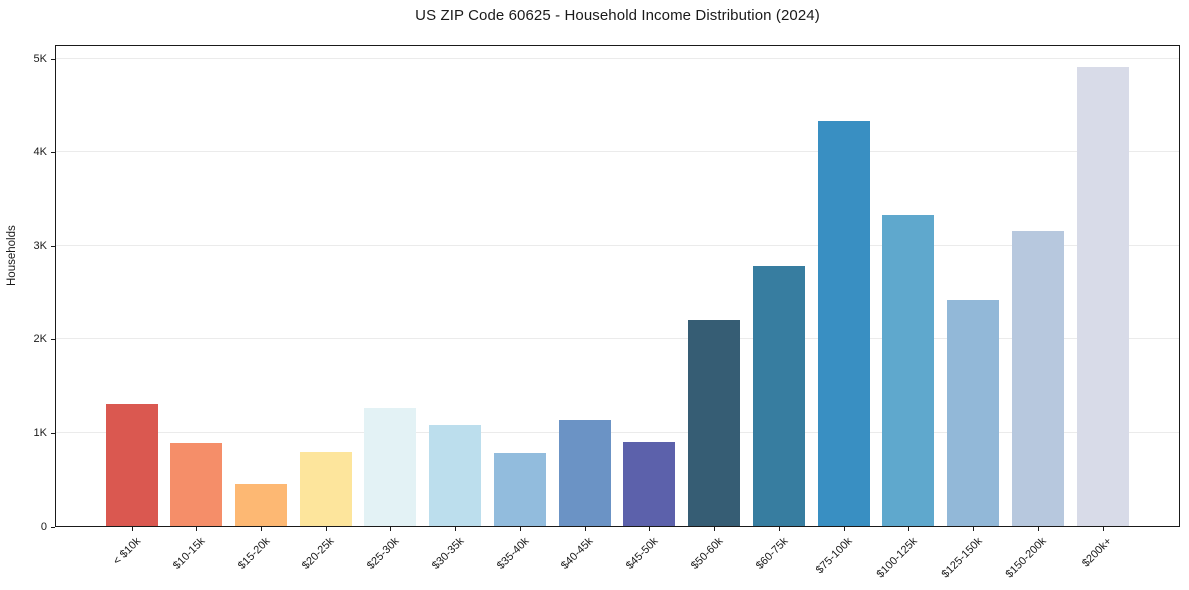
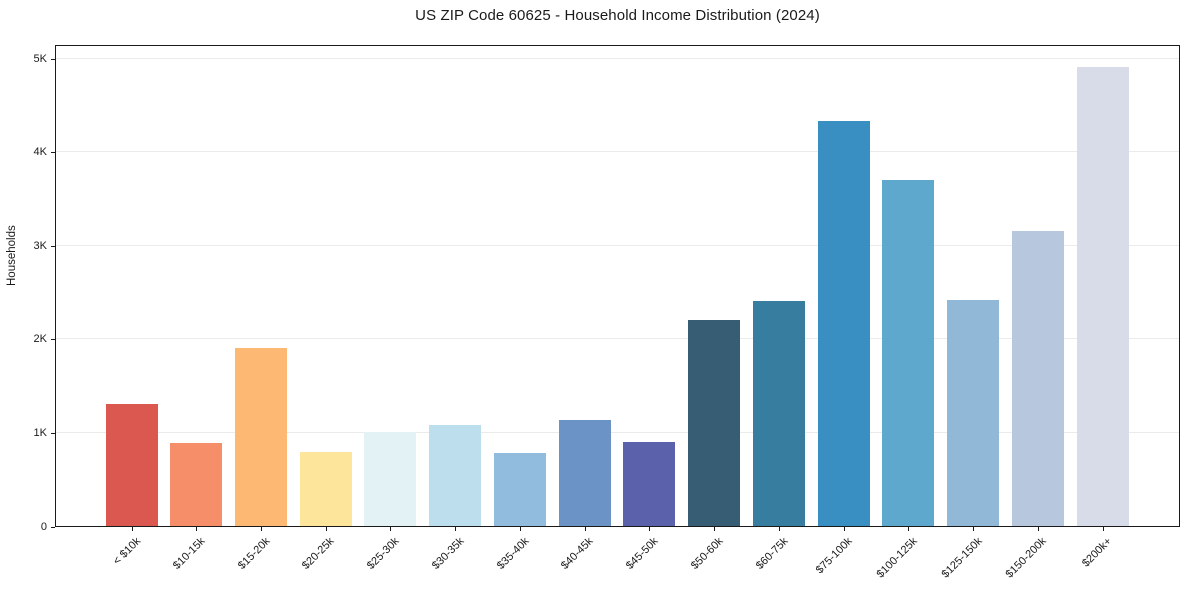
$15-20k: 0.4K -> 1.9K
$25-30k: 1.3K -> 1.0K
$60-75k: 2.8K -> 2.4K
$100-125k: 3.3K -> 3.7K
